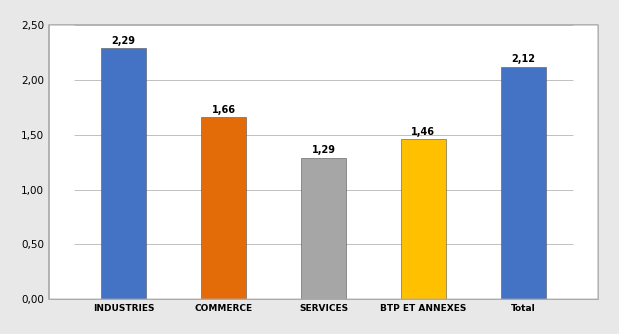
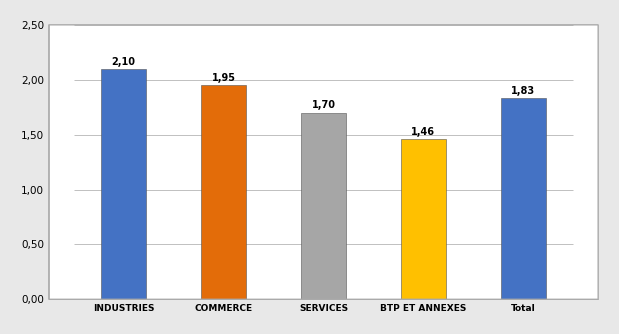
INDUSTRIES: 2,29 -> 2,10
COMMERCE: 1,66 -> 1,95
SERVICES: 1,29 -> 1,70
Total: 2,12 -> 1,83
